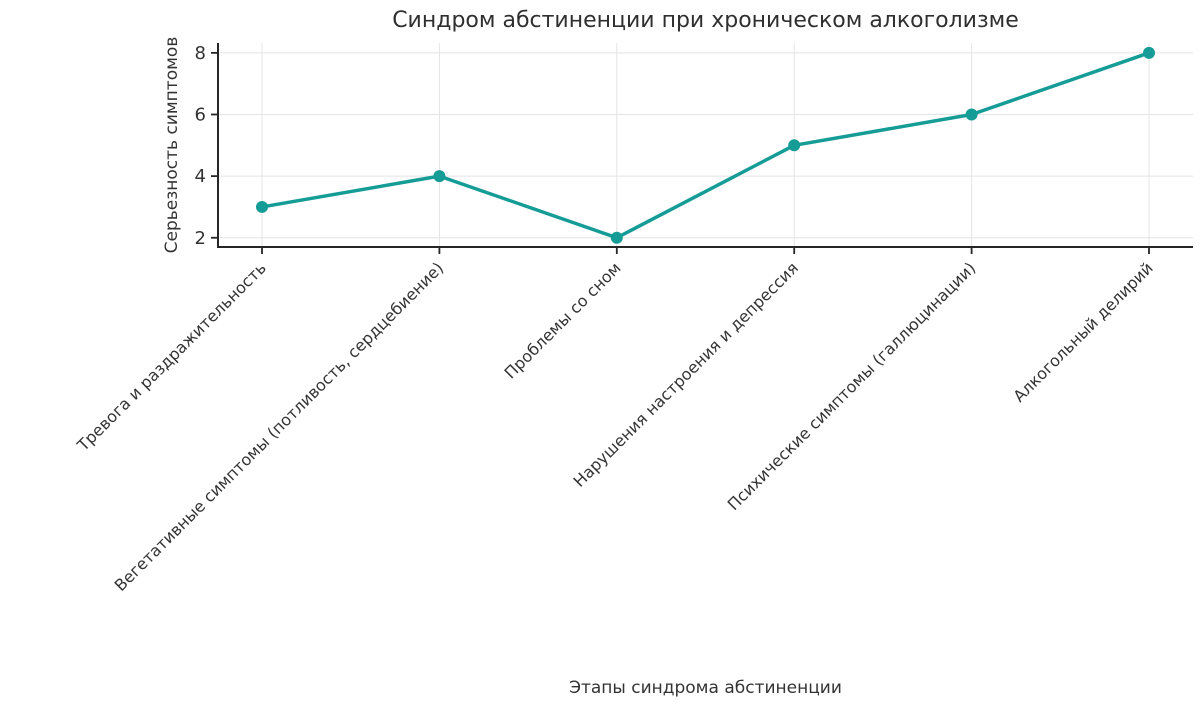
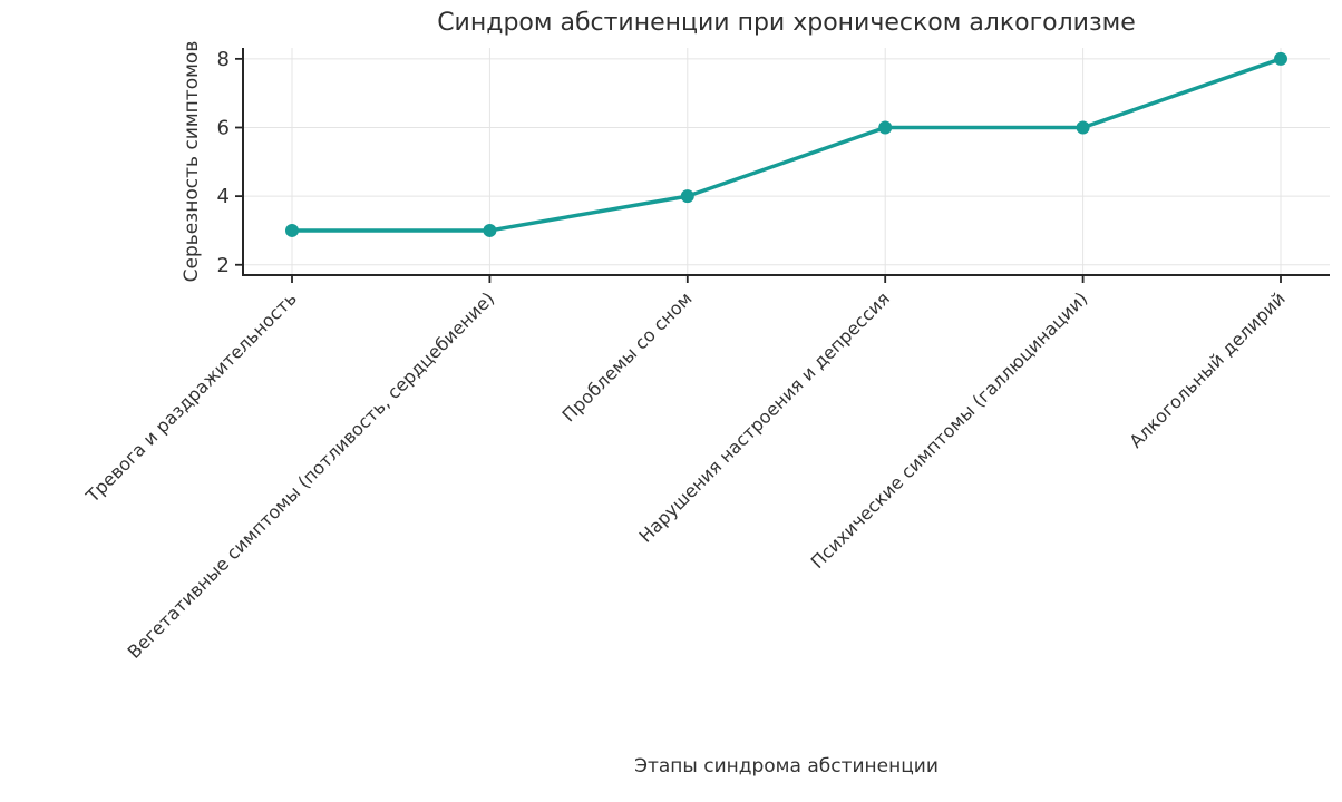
Вегетативные симптомы (потливость, сердцебиение): 4 -> 3
Проблемы со сном: 2 -> 4
Нарушения настроения и депрессия: 5 -> 6
